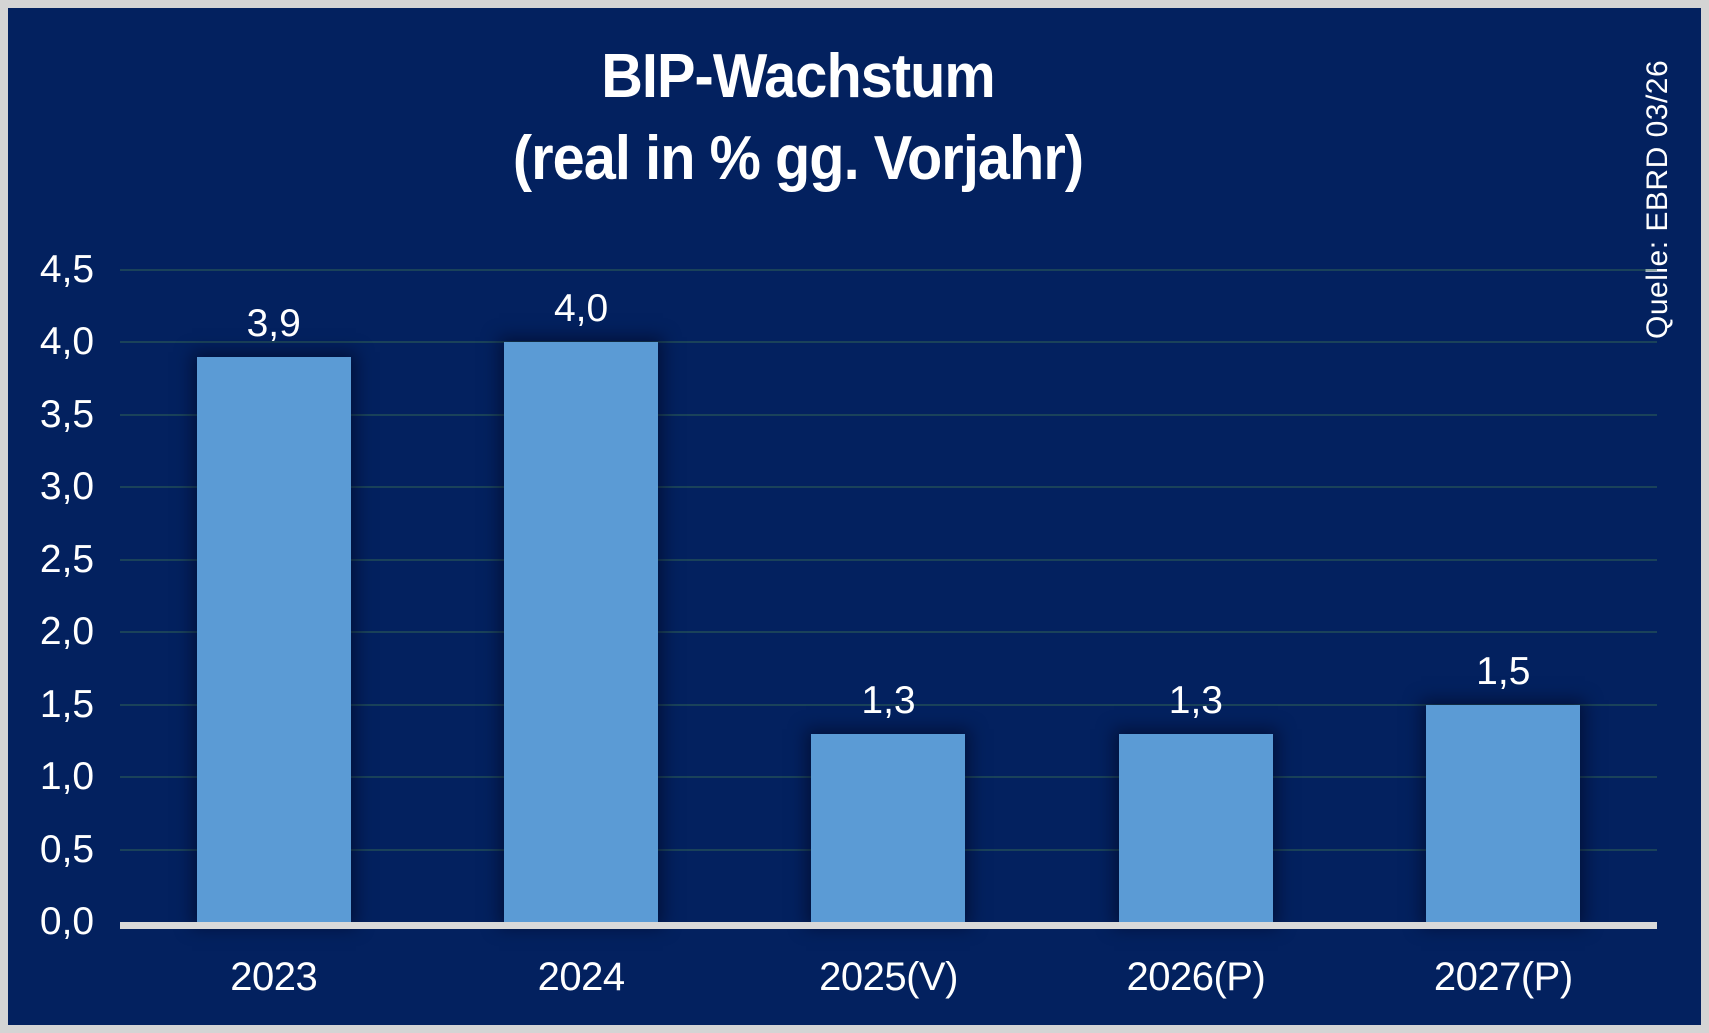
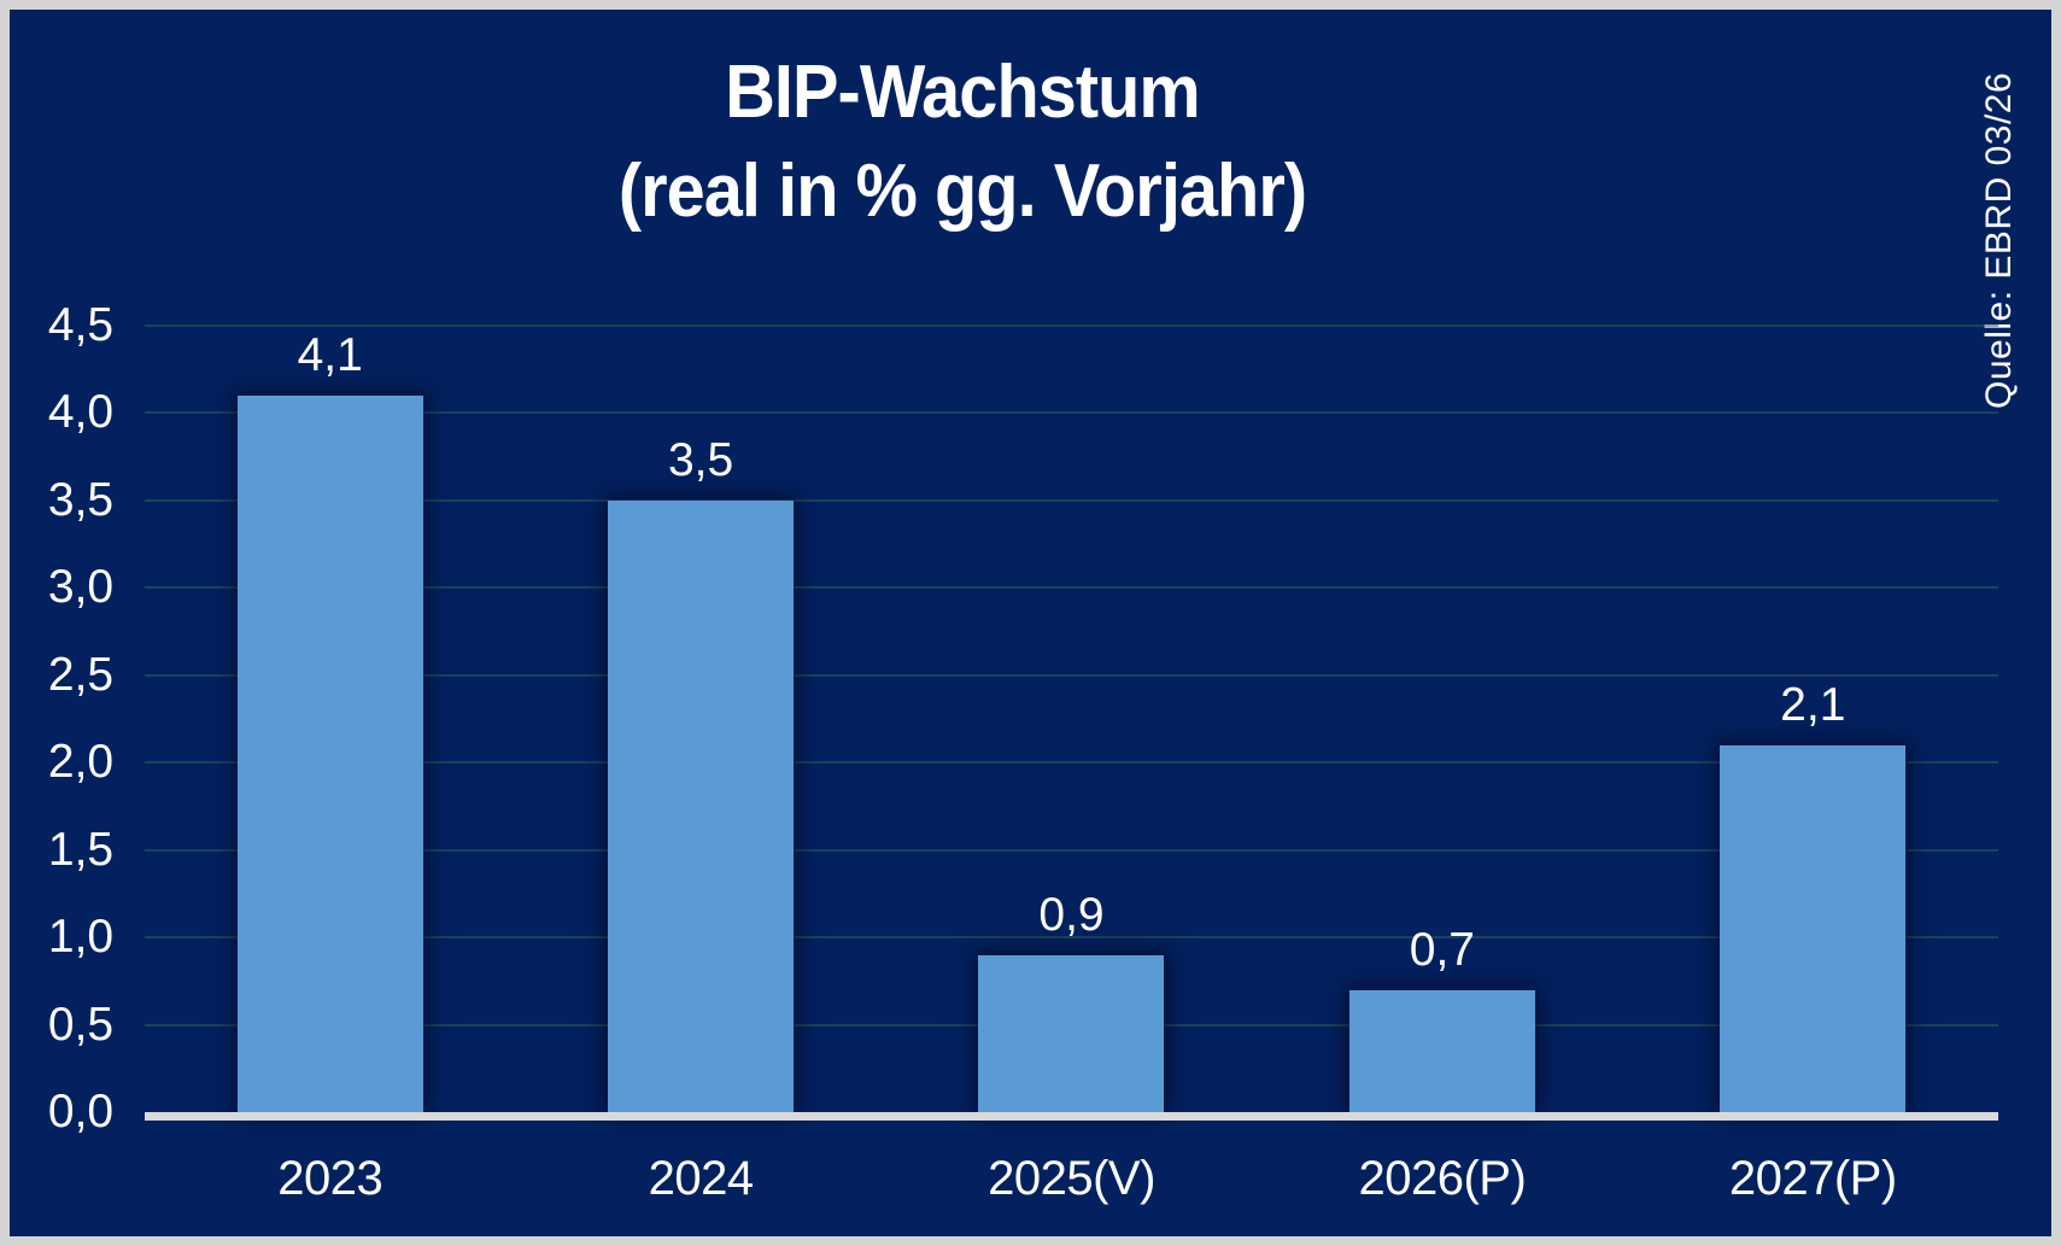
2023: 3,9 -> 4,1
2024: 4,0 -> 3,5
2025(V): 1,3 -> 0,9
2026(P): 1,3 -> 0,7
2027(P): 1,5 -> 2,1
